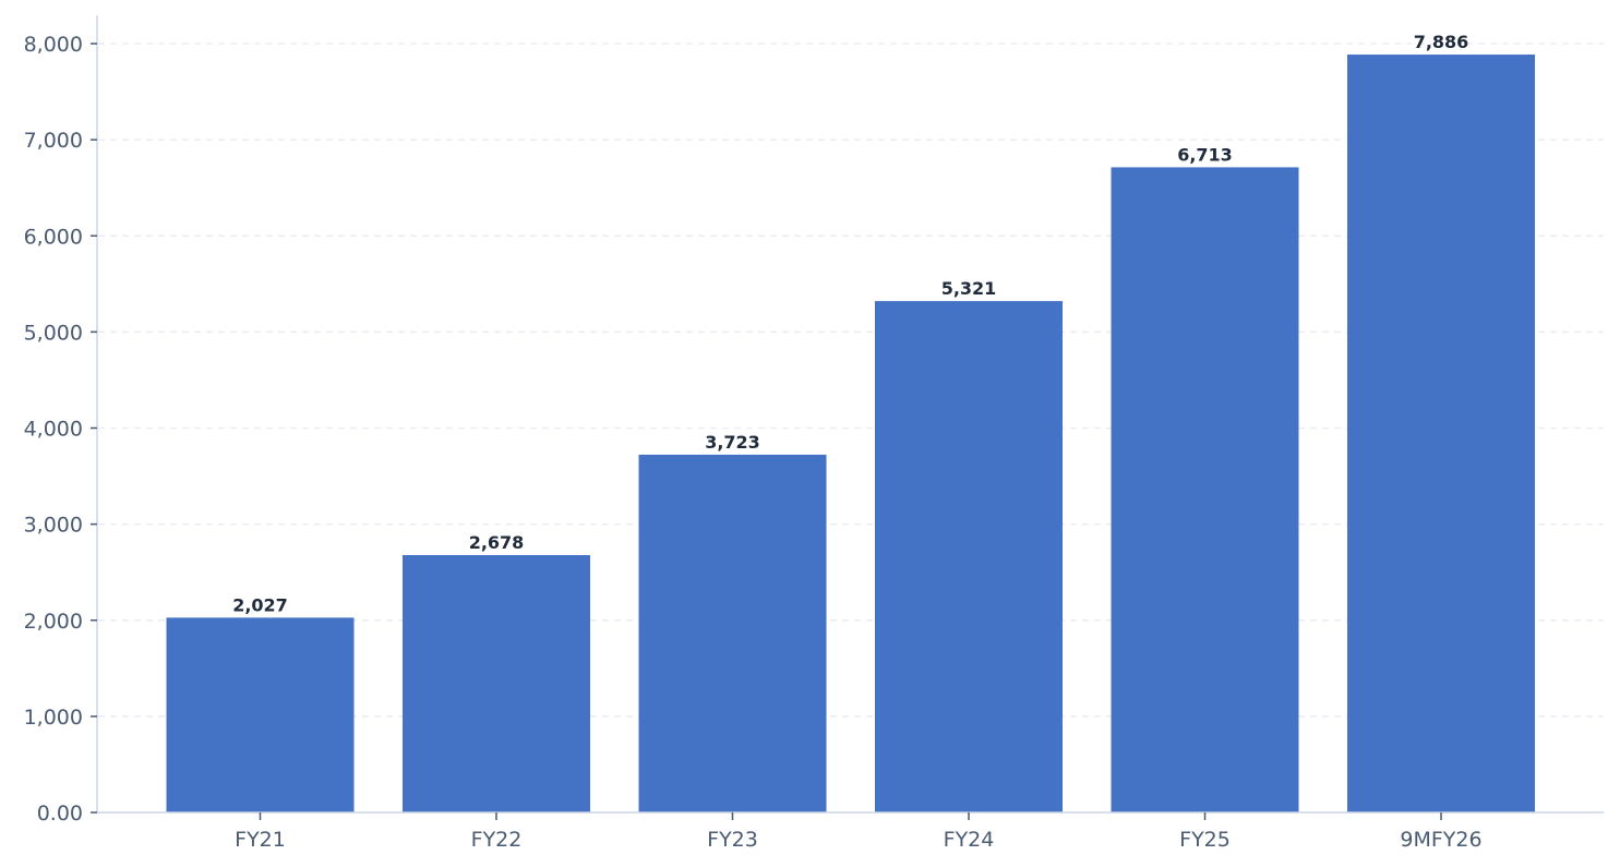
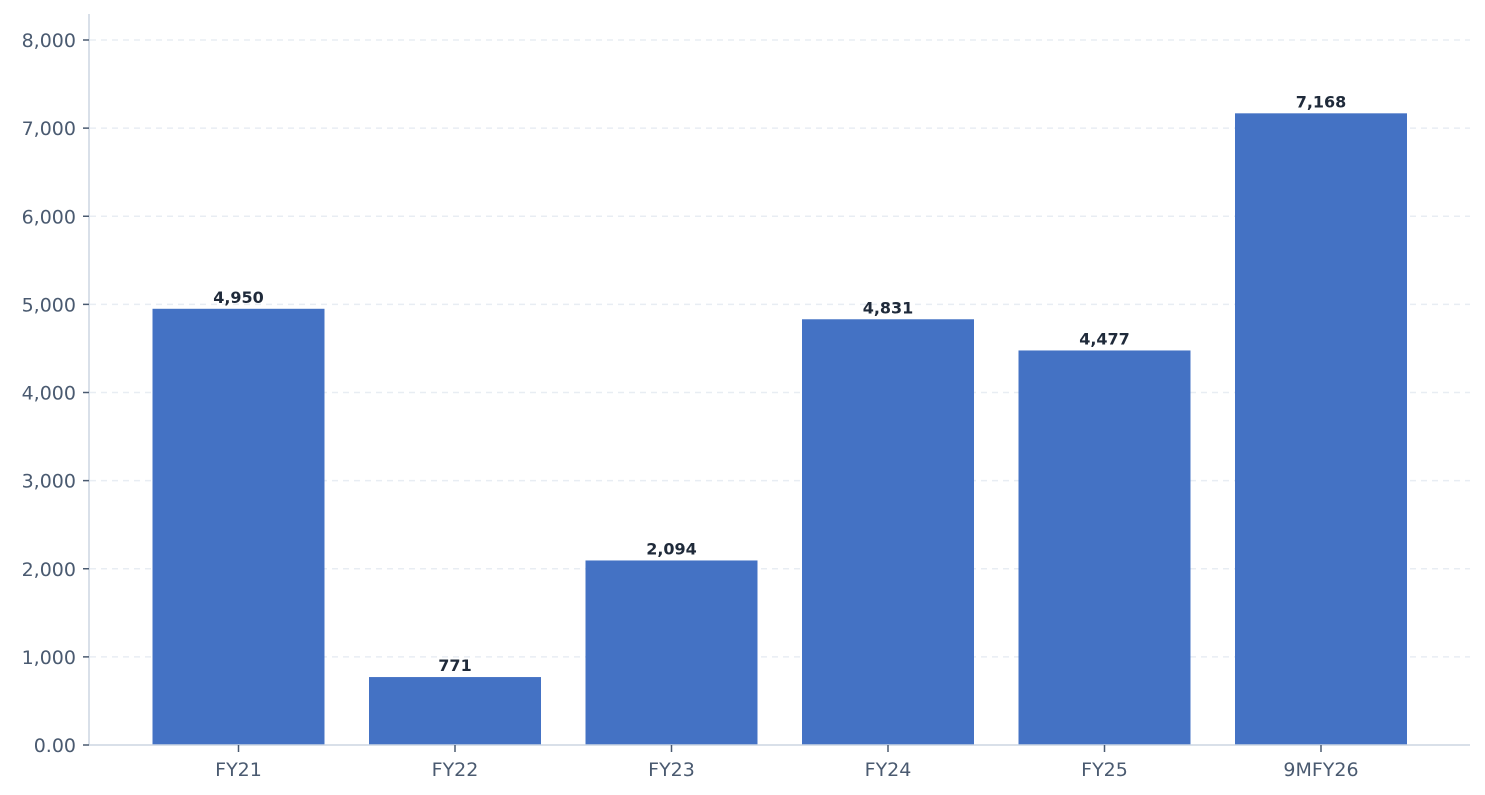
FY21: 2,027 -> 4,950
FY22: 2,678 -> 771
FY23: 3,723 -> 2,094
FY24: 5,321 -> 4,831
FY25: 6,713 -> 4,477
9MFY26: 7,886 -> 7,168
